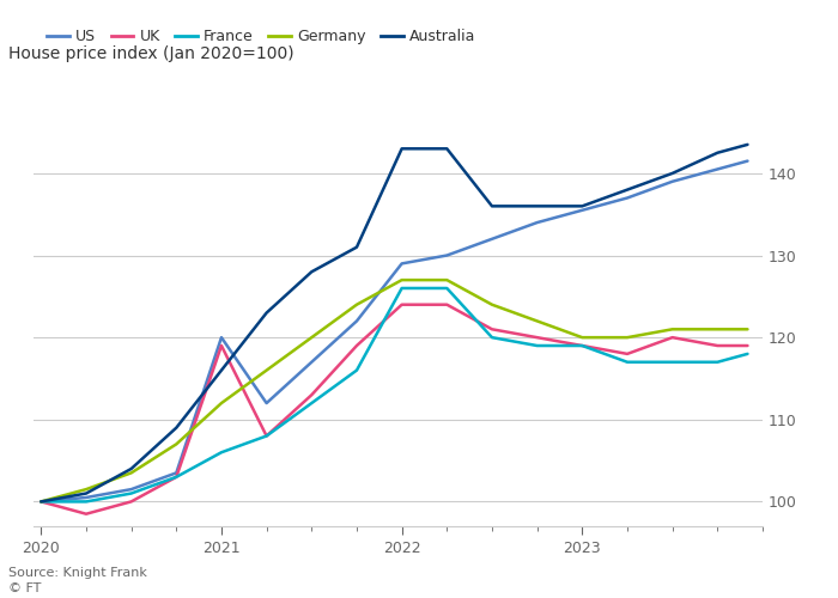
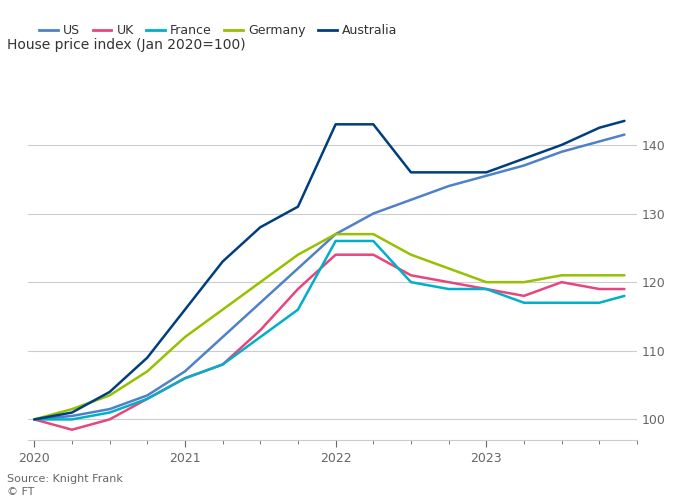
US/2021: 120.0 -> 107.0
UK/2021: 119.0 -> 106.0
US/2022: 129.0 -> 127.0
